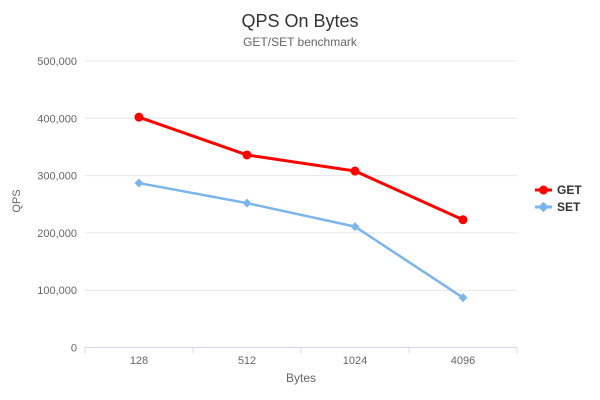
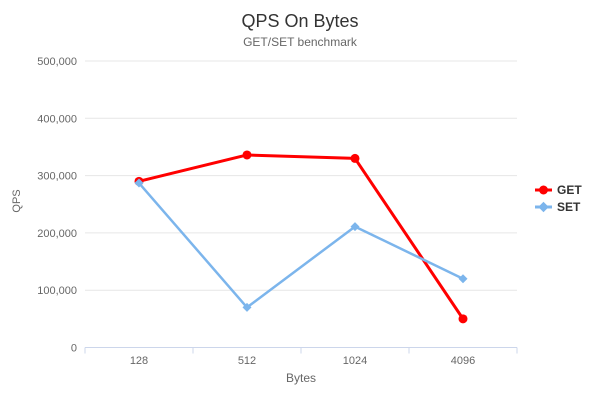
GET/128: 400000 -> 290000
SET/512: 250000 -> 70000
GET/1024: 310000 -> 330000
GET/4096: 220000 -> 50000
SET/4096: 90000 -> 120000
